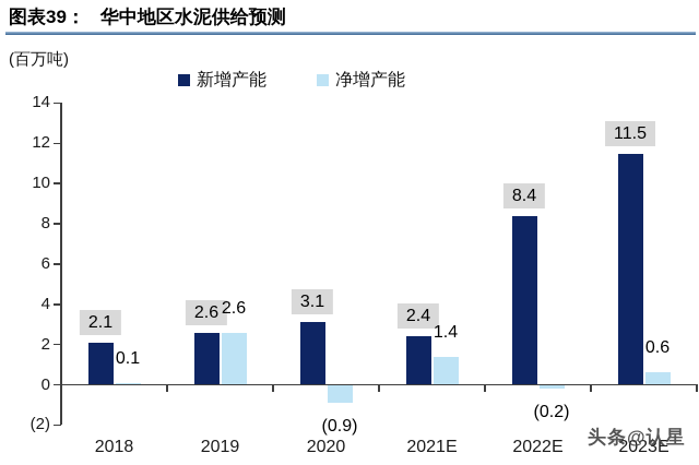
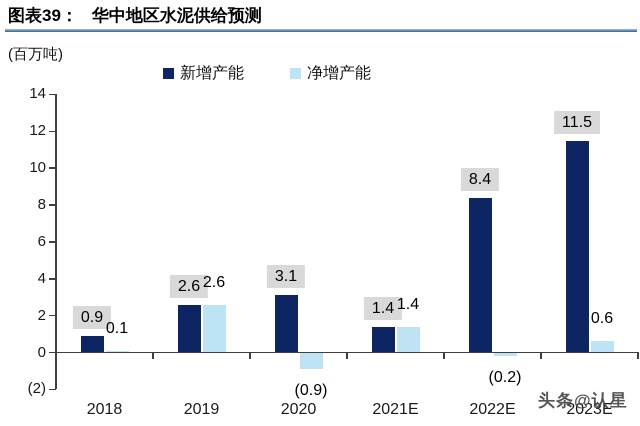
新增产能/2018: 2.1 -> 0.9
新增产能/2021E: 2.4 -> 1.4
